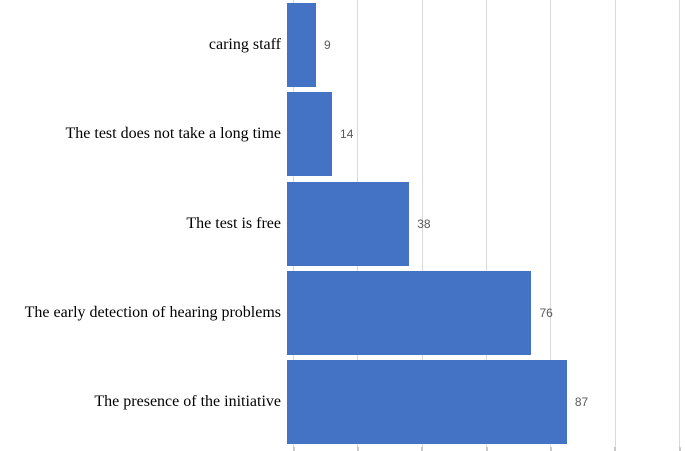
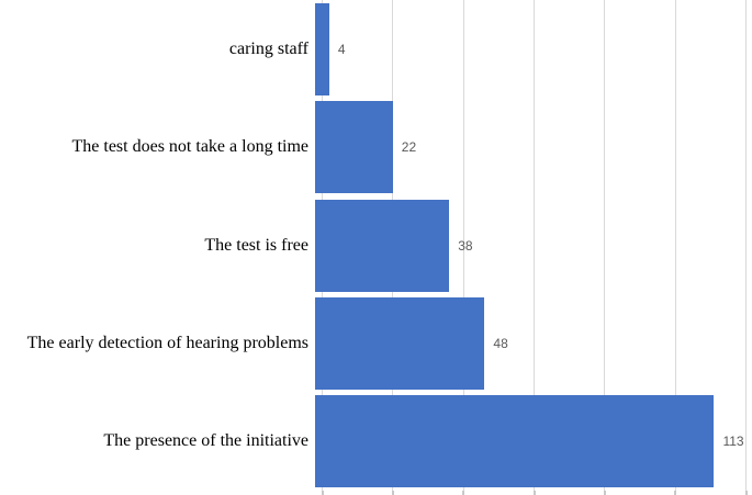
caring staff: 9 -> 4
The test does not take a long time: 14 -> 22
The early detection of hearing problems: 76 -> 48
The presence of the initiative: 87 -> 113
